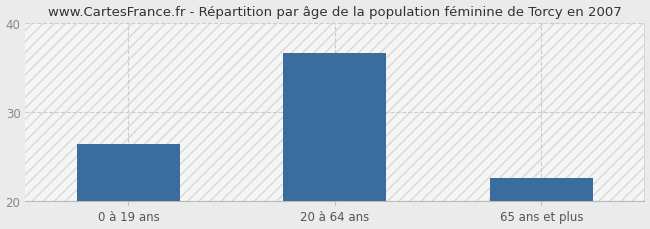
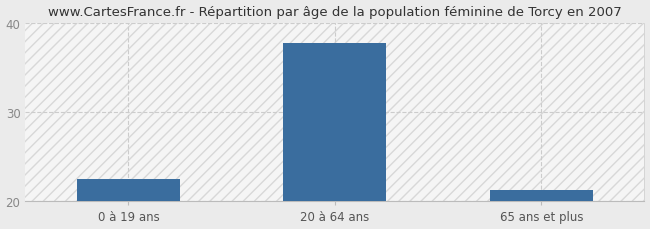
0 à 19 ans: 26.4 -> 22.5
20 à 64 ans: 36.6 -> 37.7
65 ans et plus: 22.6 -> 21.3
